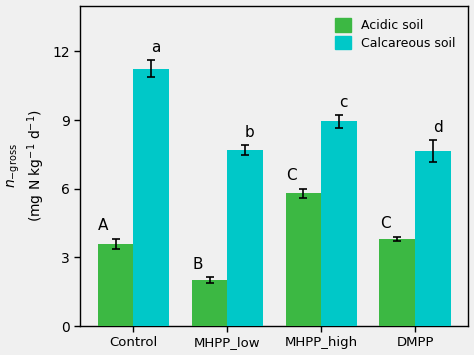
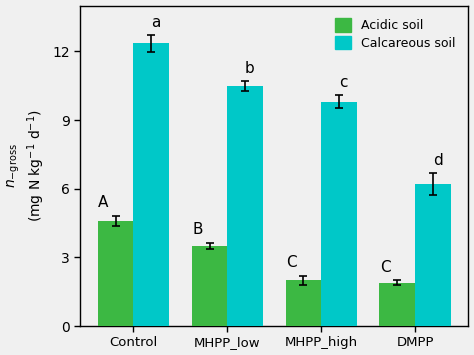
Acidic soil/Control: 3.6 -> 4.6
Calcareous soil/Control: 11.25 -> 12.35
Acidic soil/MHPP_low: 2.0 -> 3.5
Calcareous soil/MHPP_low: 7.70 -> 10.50
Acidic soil/MHPP_high: 5.8 -> 2.0
Calcareous soil/MHPP_high: 8.95 -> 9.80
Acidic soil/DMPP: 3.8 -> 1.9
Calcareous soil/DMPP: 7.65 -> 6.20
